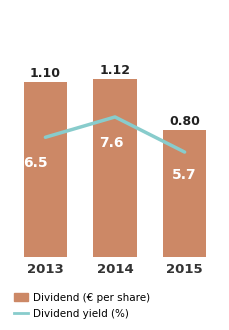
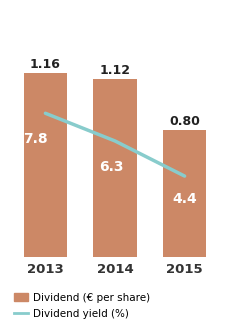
Dividend (€ per share)/2013: 1.10 -> 1.16
Dividend yield (%)/2013: 6.5 -> 7.8
Dividend yield (%)/2014: 7.6 -> 6.3
Dividend yield (%)/2015: 5.7 -> 4.4
